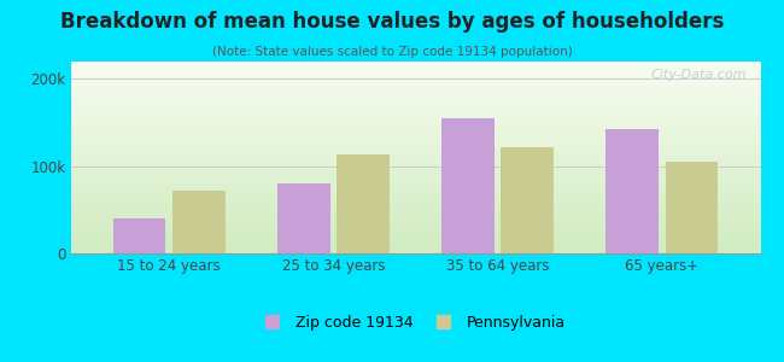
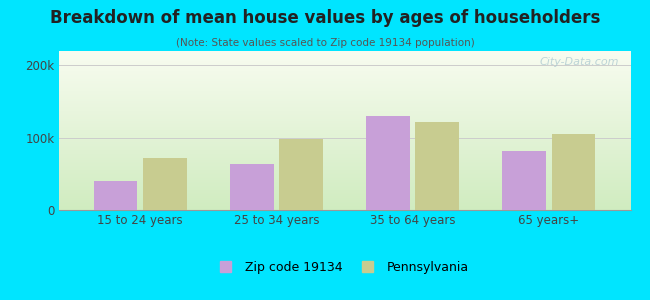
Zip code 19134/25 to 34 years: 80k -> 64k
Pennsylvania/25 to 34 years: 113k -> 98k
Zip code 19134/35 to 64 years: 155k -> 130k
Zip code 19134/65 years+: 142k -> 82k
